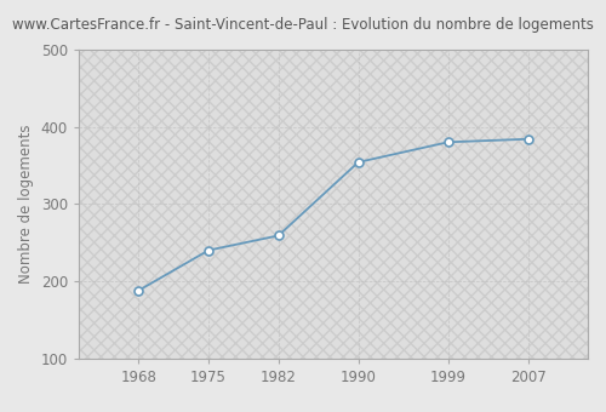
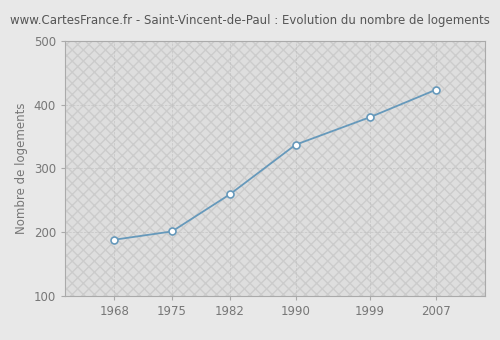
1975: 240 -> 201
1990: 354 -> 337
2007: 384 -> 423
